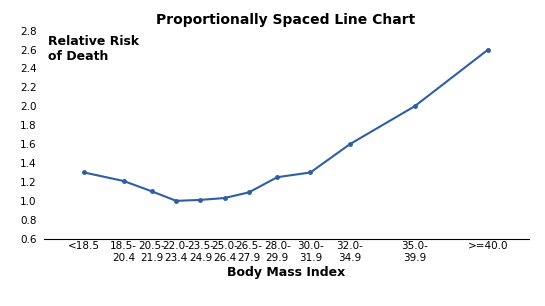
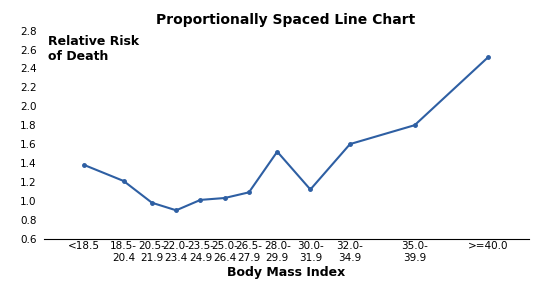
<18.5: 1.30 -> 1.38
20.5- 21.9: 1.10 -> 0.98
22.0- 23.4: 1.00 -> 0.90
28.0- 29.9: 1.25 -> 1.52
30.0- 31.9: 1.30 -> 1.12
35.0- 39.9: 2.00 -> 1.80
>=40.0: 2.60 -> 2.52
